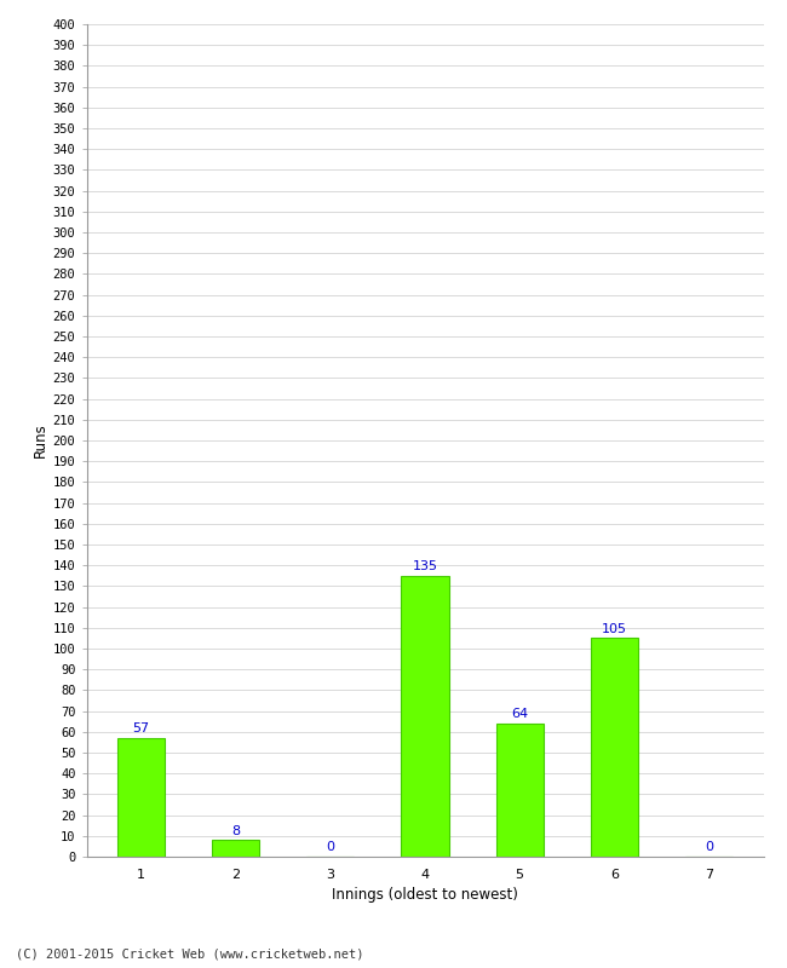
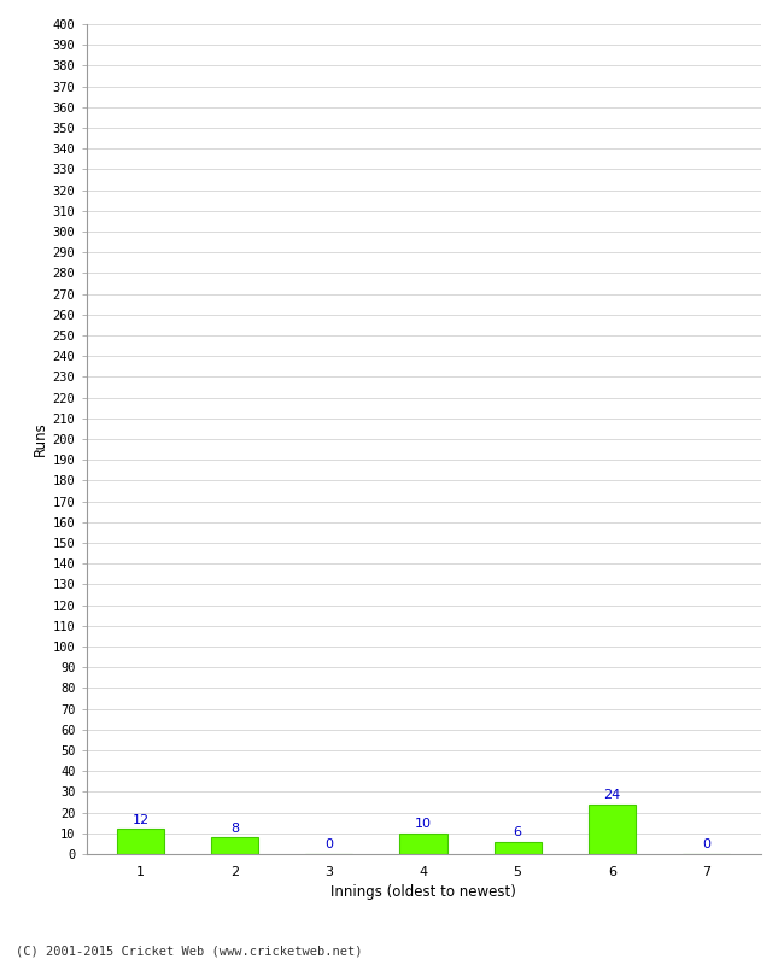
1: 57 -> 12
4: 135 -> 10
5: 64 -> 6
6: 105 -> 24
